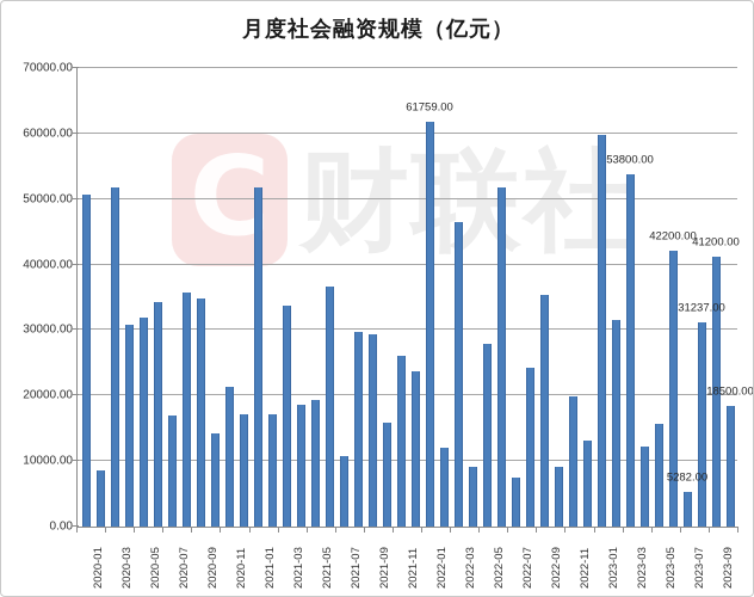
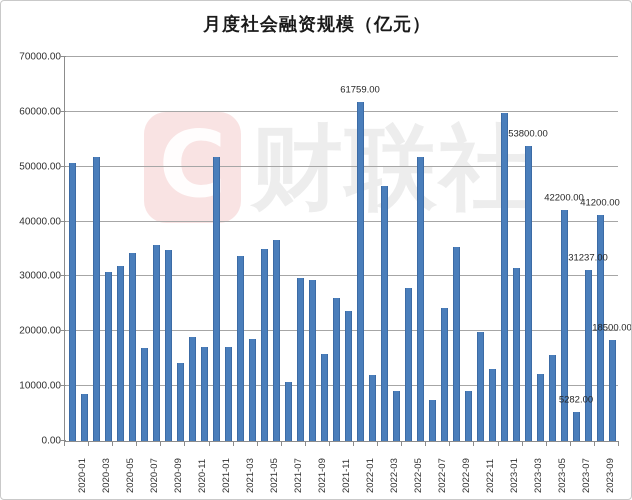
2020-11: 21000 -> 19000
2021-05: 19000 -> 35000
